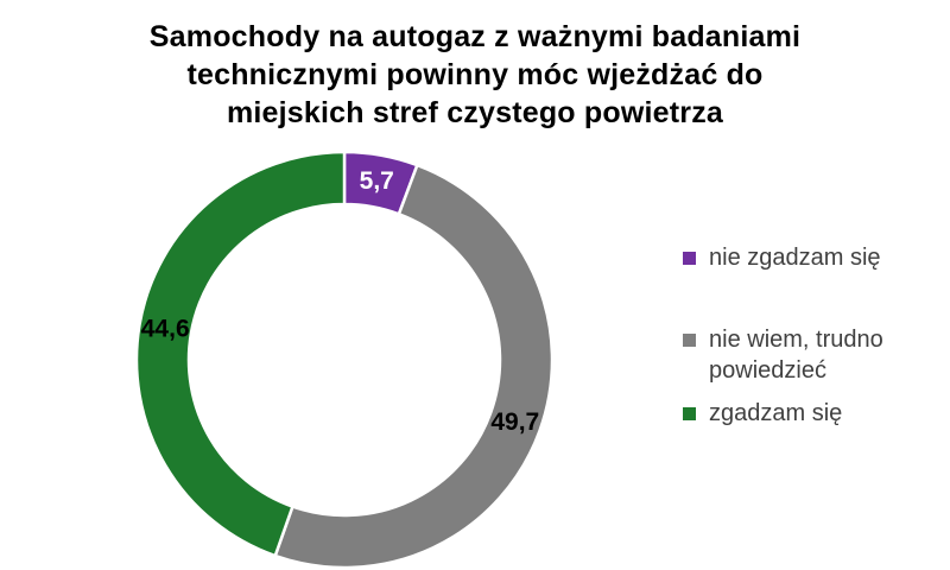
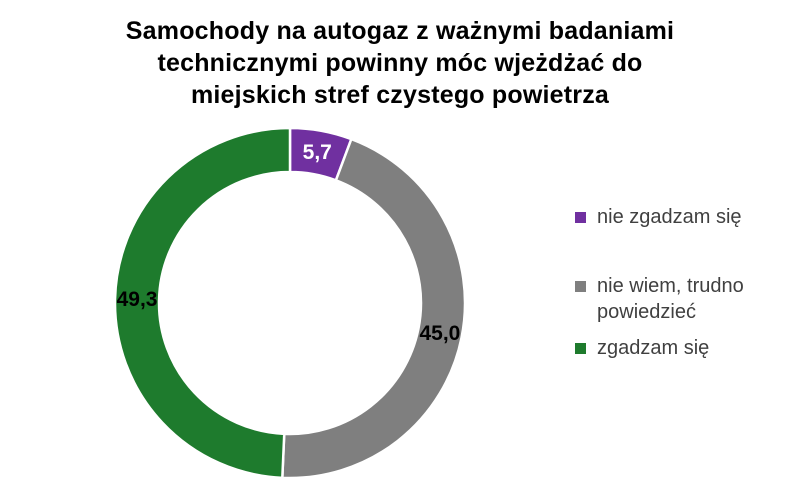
nie wiem, trudno powiedzieć: 49,7 -> 45,0
zgadzam się: 44,6 -> 49,3
